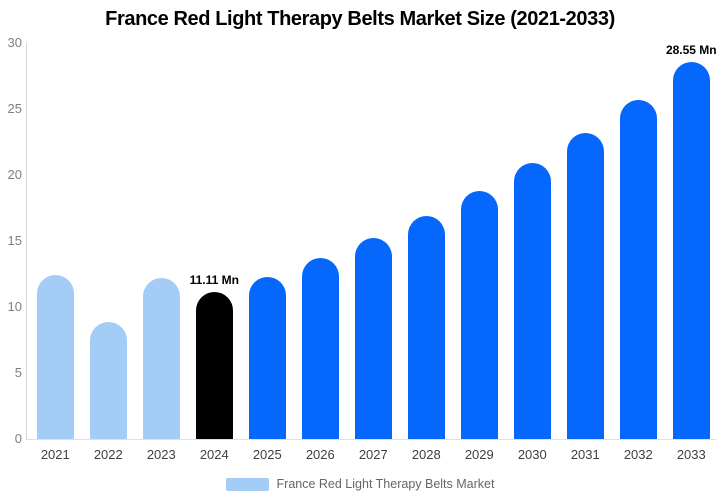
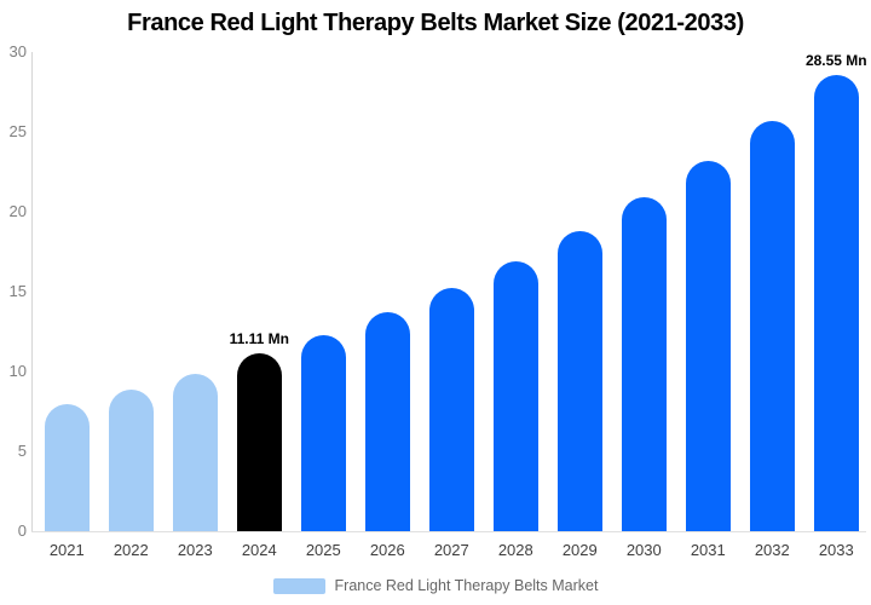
2021: 12.4 -> 8.0
2023: 12.2 -> 9.8
